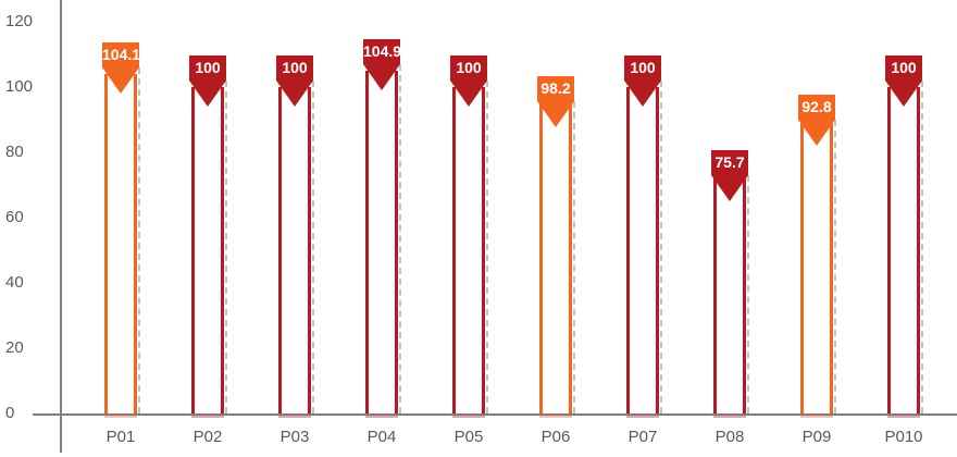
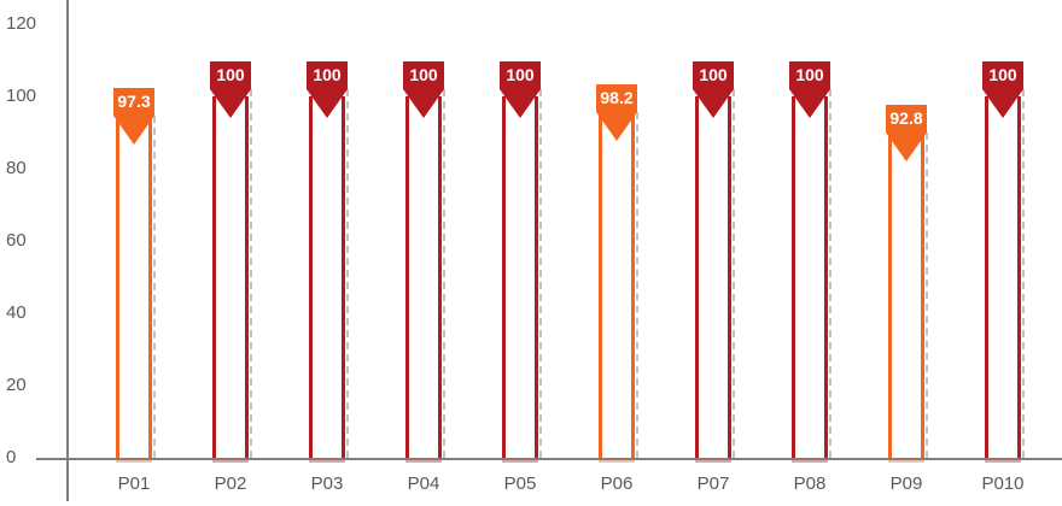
P01: 104.1 -> 97.3
P04: 104.9 -> 100
P08: 75.7 -> 100
